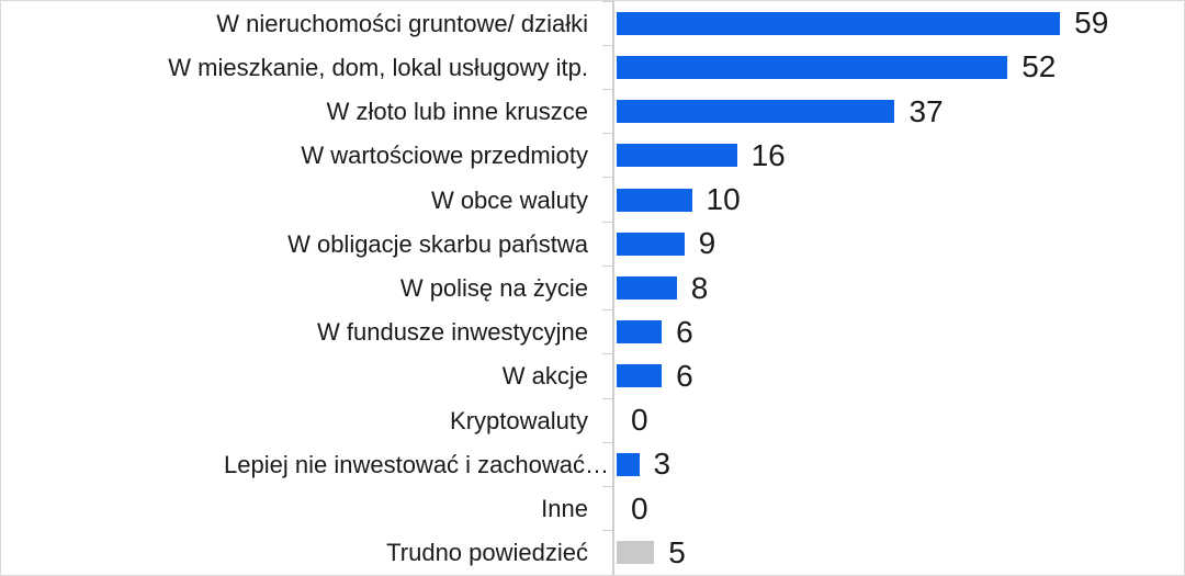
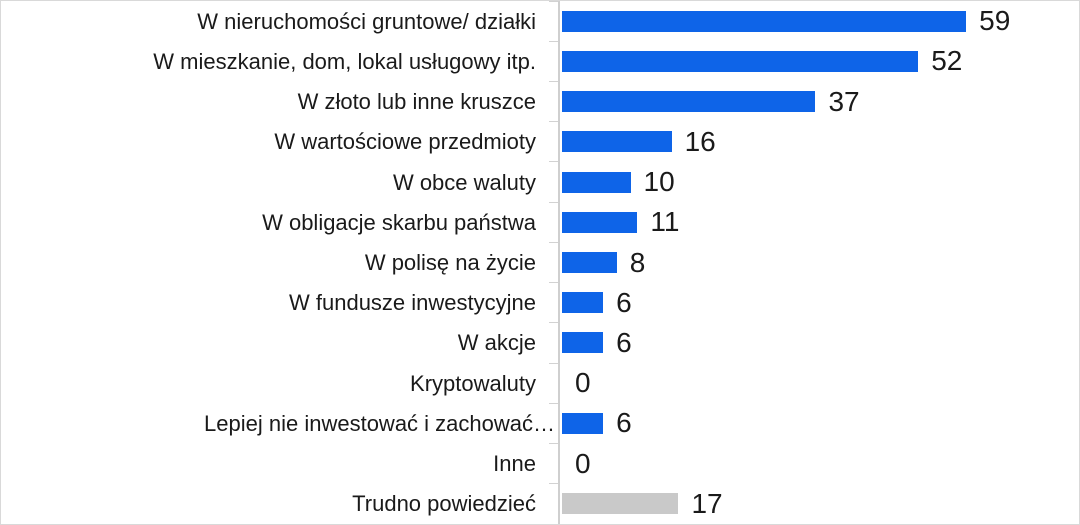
W obligacje skarbu państwa: 9 -> 11
Lepiej nie inwestować i zachować…: 3 -> 6
Trudno powiedzieć: 5 -> 17
